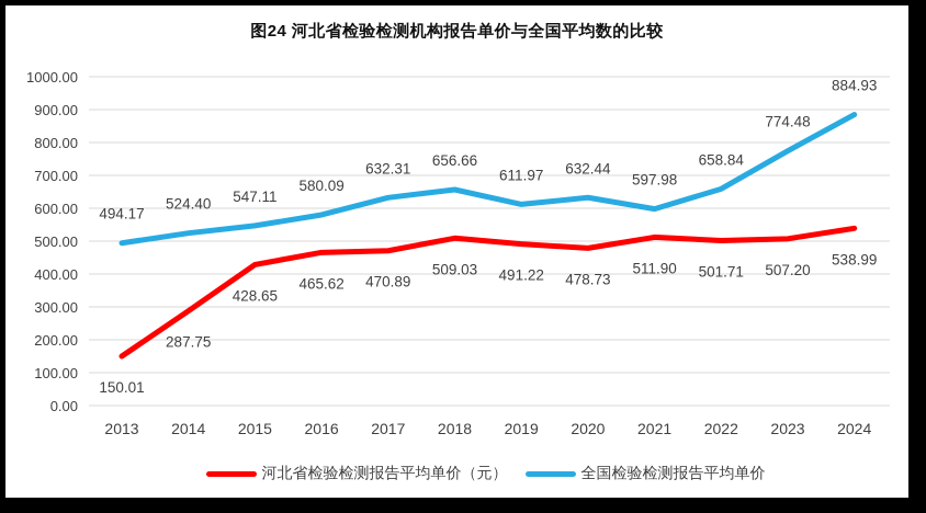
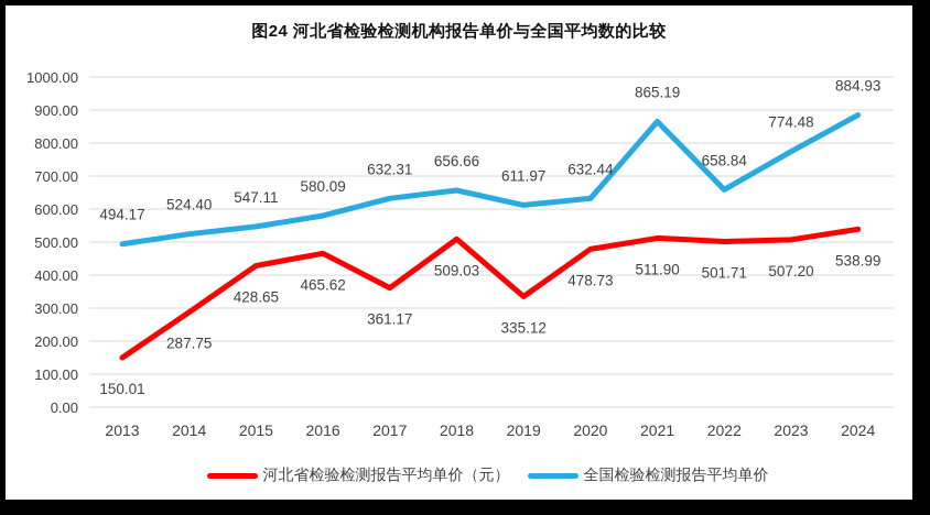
河北省检验检测报告平均单价（元）/2017: 470.89 -> 361.17
河北省检验检测报告平均单价（元）/2019: 491.22 -> 335.12
全国检验检测报告平均单价/2021: 597.98 -> 865.19
